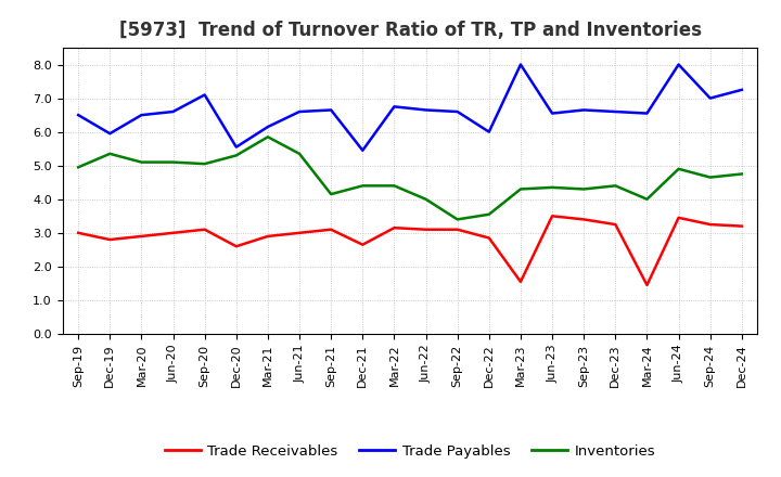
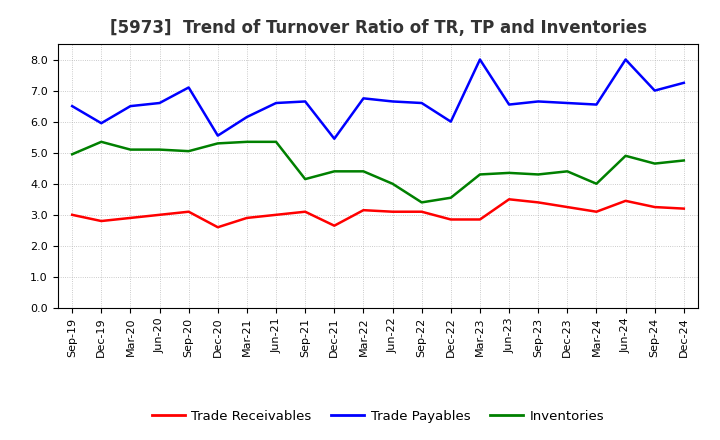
Inventories/Mar-21: 5.85 -> 5.35
Trade Receivables/Mar-23: 1.55 -> 2.85
Trade Receivables/Mar-24: 1.45 -> 3.10
